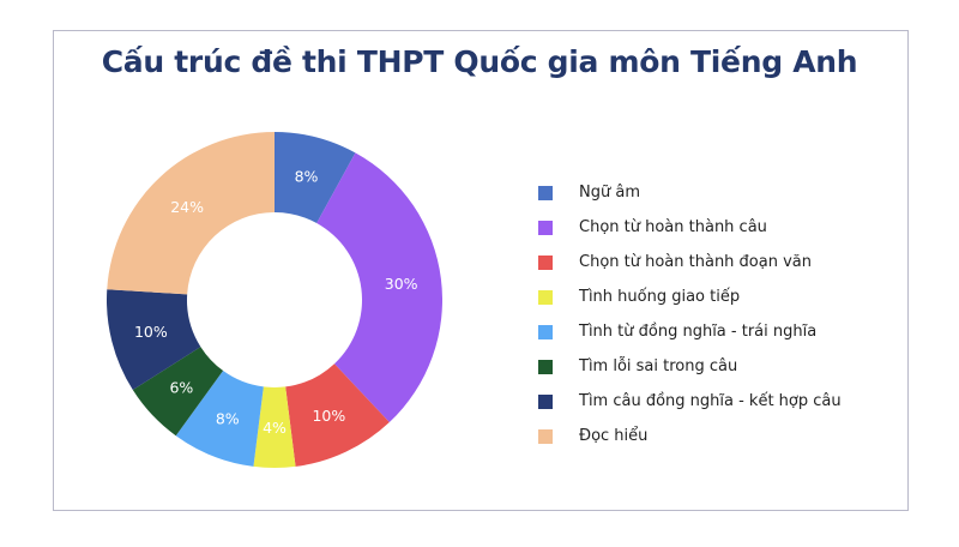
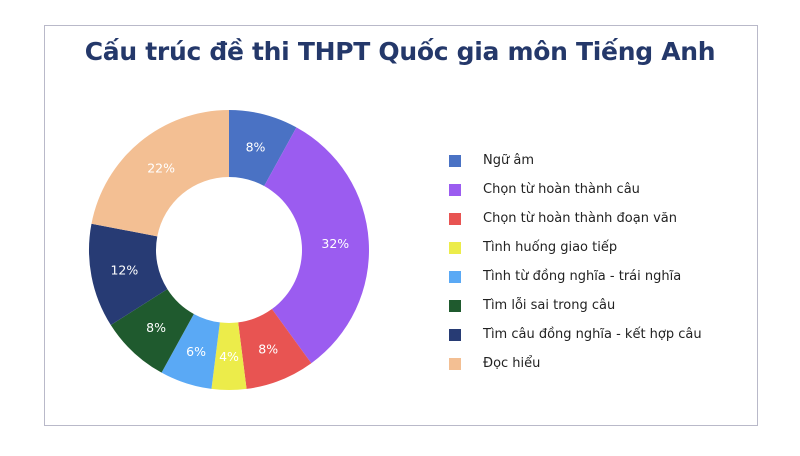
Chọn từ hoàn thành câu: 30% -> 32%
Chọn từ hoàn thành đoạn văn: 10% -> 8%
Tình từ đồng nghĩa - trái nghĩa: 8% -> 6%
Tìm lỗi sai trong câu: 6% -> 8%
Tìm câu đồng nghĩa - kết hợp câu: 10% -> 12%
Đọc hiểu: 24% -> 22%
